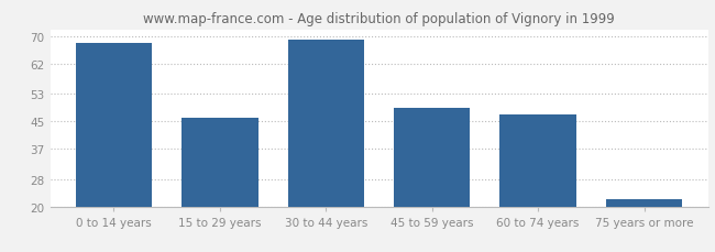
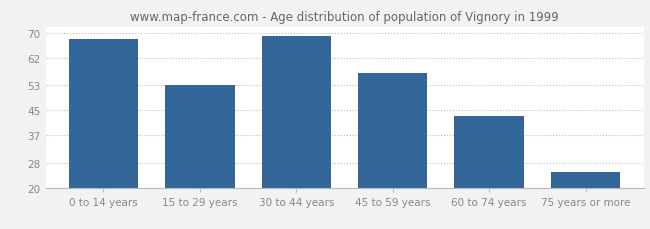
15 to 29 years: 46 -> 53
45 to 59 years: 49 -> 57
60 to 74 years: 47 -> 43
75 years or more: 22 -> 25
